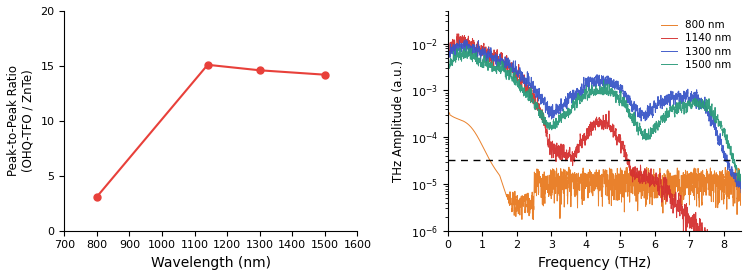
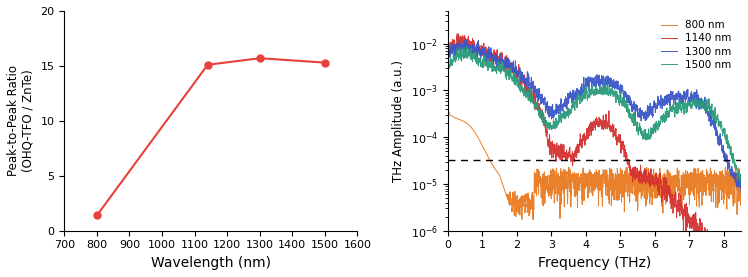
800: 3.1 -> 1.4
1300: 14.6 -> 15.7
1500: 14.2 -> 15.3
